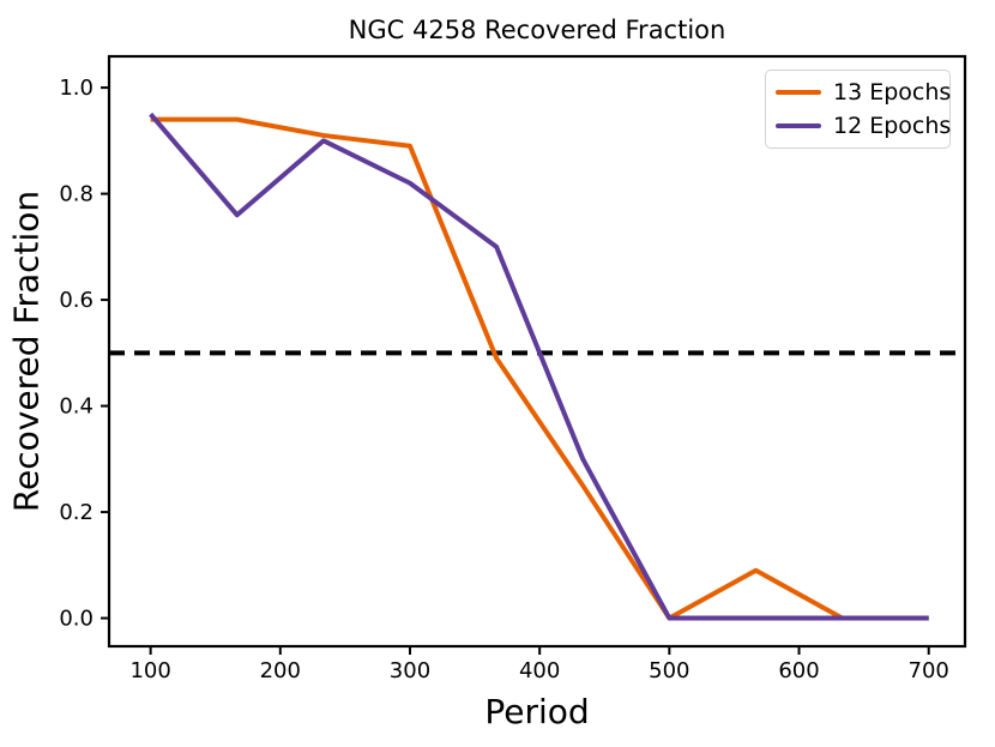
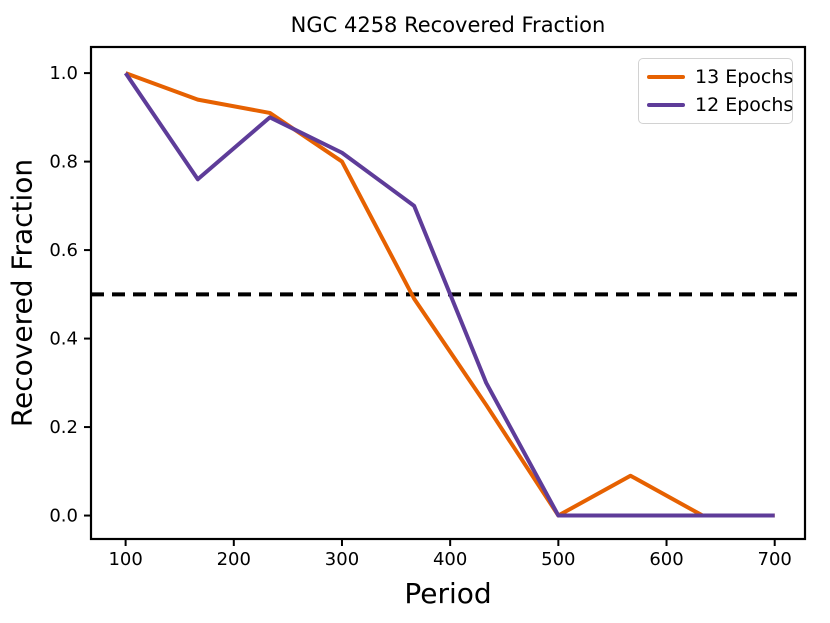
13 Epochs/100: 0.94 -> 1.00
12 Epochs/100: 0.95 -> 1.00
13 Epochs/300: 0.89 -> 0.80
